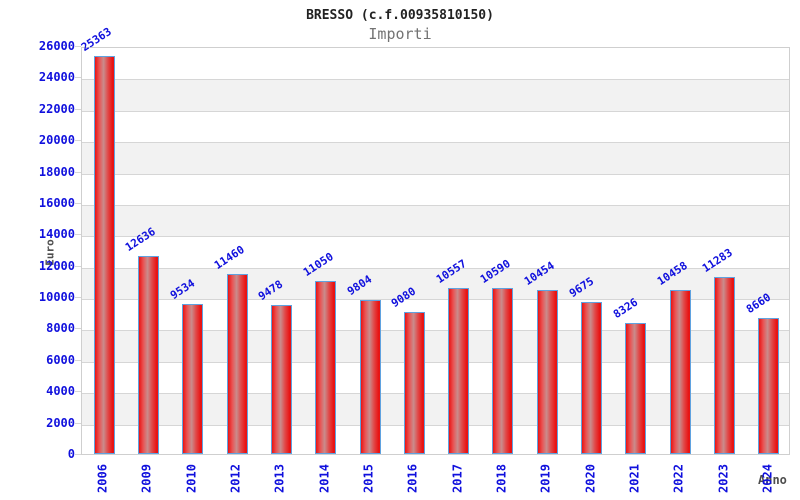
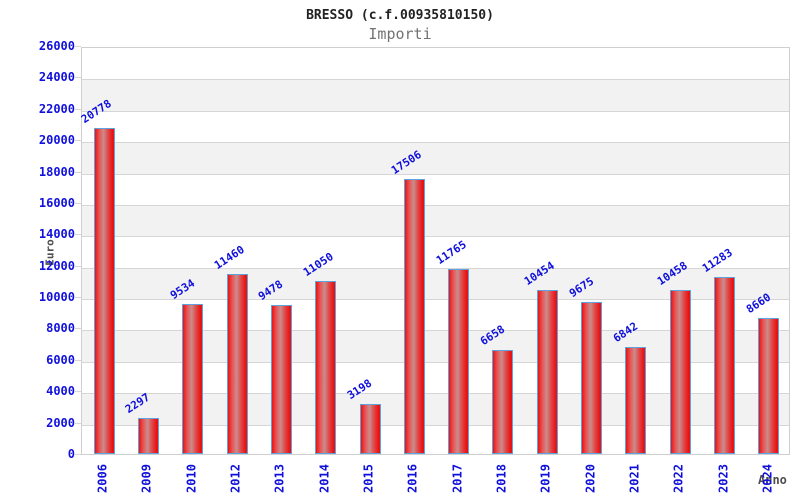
2006: 25363 -> 20778
2009: 12636 -> 2297
2015: 9804 -> 3198
2016: 9080 -> 17506
2017: 10557 -> 11765
2018: 10590 -> 6658
2021: 8326 -> 6842
